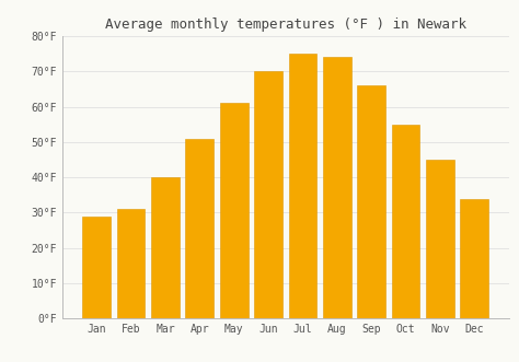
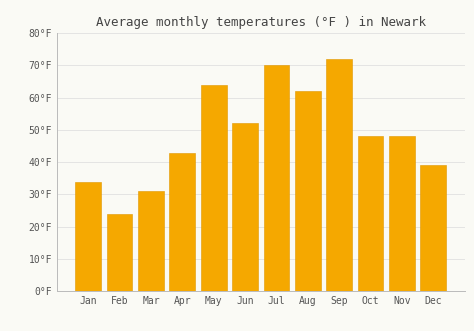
Jan: 29°F -> 34°F
Feb: 31°F -> 24°F
Mar: 40°F -> 31°F
Apr: 51°F -> 43°F
May: 61°F -> 64°F
Jun: 70°F -> 52°F
Jul: 75°F -> 70°F
Aug: 74°F -> 62°F
Sep: 66°F -> 72°F
Oct: 55°F -> 48°F
Nov: 45°F -> 48°F
Dec: 34°F -> 39°F
